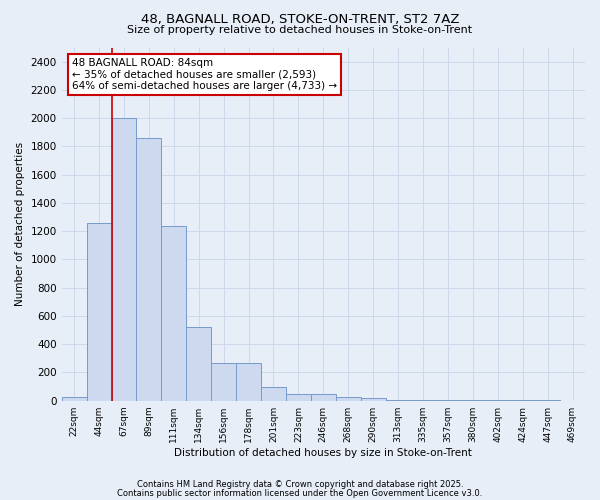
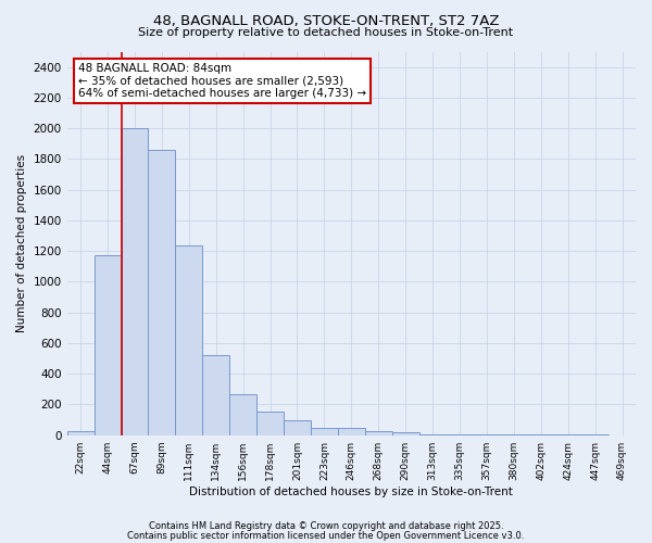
44sqm: 1260 -> 1170
178sqm: 270 -> 160
